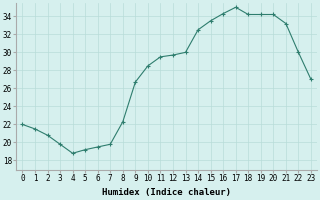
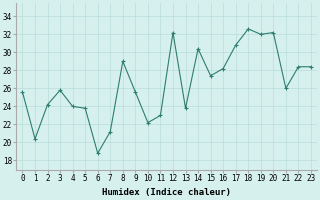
0: 22.0 -> 25.6
1: 21.5 -> 20.4
2: 20.8 -> 24.2
3: 19.8 -> 25.8
4: 18.8 -> 24.0
5: 19.2 -> 23.8
6: 19.5 -> 18.8
7: 19.8 -> 21.2
8: 22.3 -> 29.0
9: 26.7 -> 25.6
10: 28.5 -> 22.2
11: 29.5 -> 23.0
12: 29.7 -> 32.2
13: 30.0 -> 23.8
14: 32.5 -> 30.4
15: 33.5 -> 27.4
16: 34.3 -> 28.2
17: 35.0 -> 30.8
18: 34.2 -> 32.6
19: 34.2 -> 32.0
20: 34.2 -> 32.2
21: 33.2 -> 26.0
22: 30.0 -> 28.4
23: 27.0 -> 28.4
